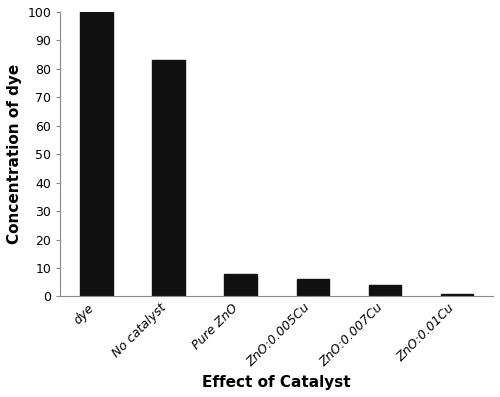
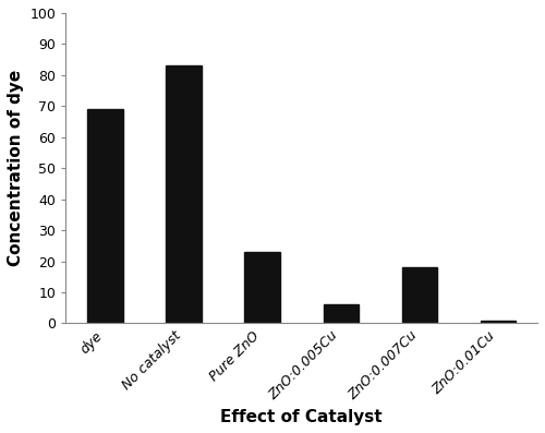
dye: 100 -> 69
Pure ZnO: 8 -> 23
ZnO:0.007Cu: 4 -> 18
